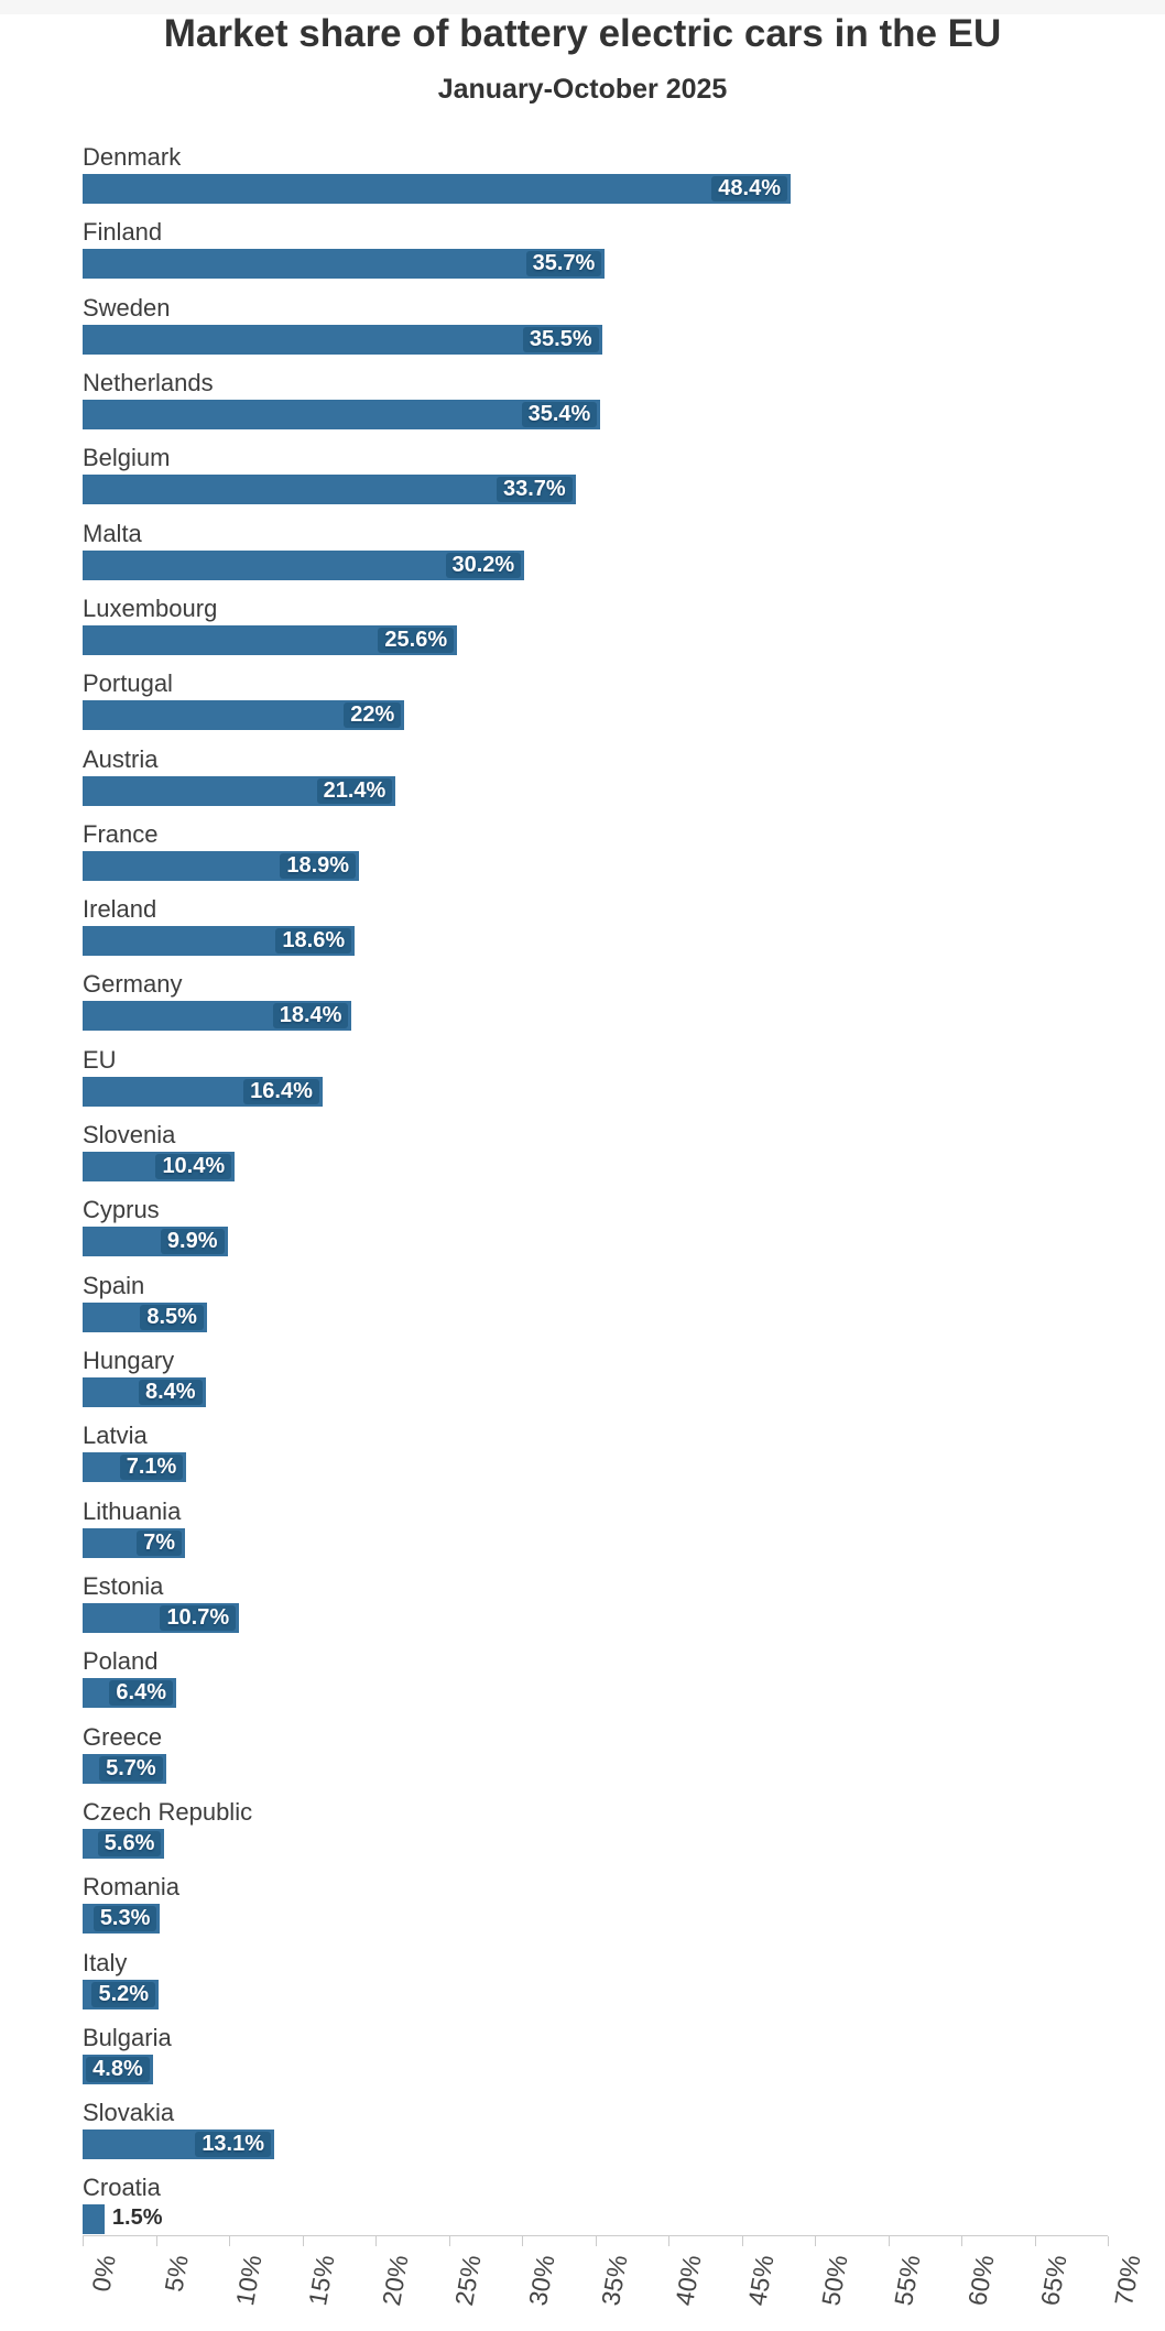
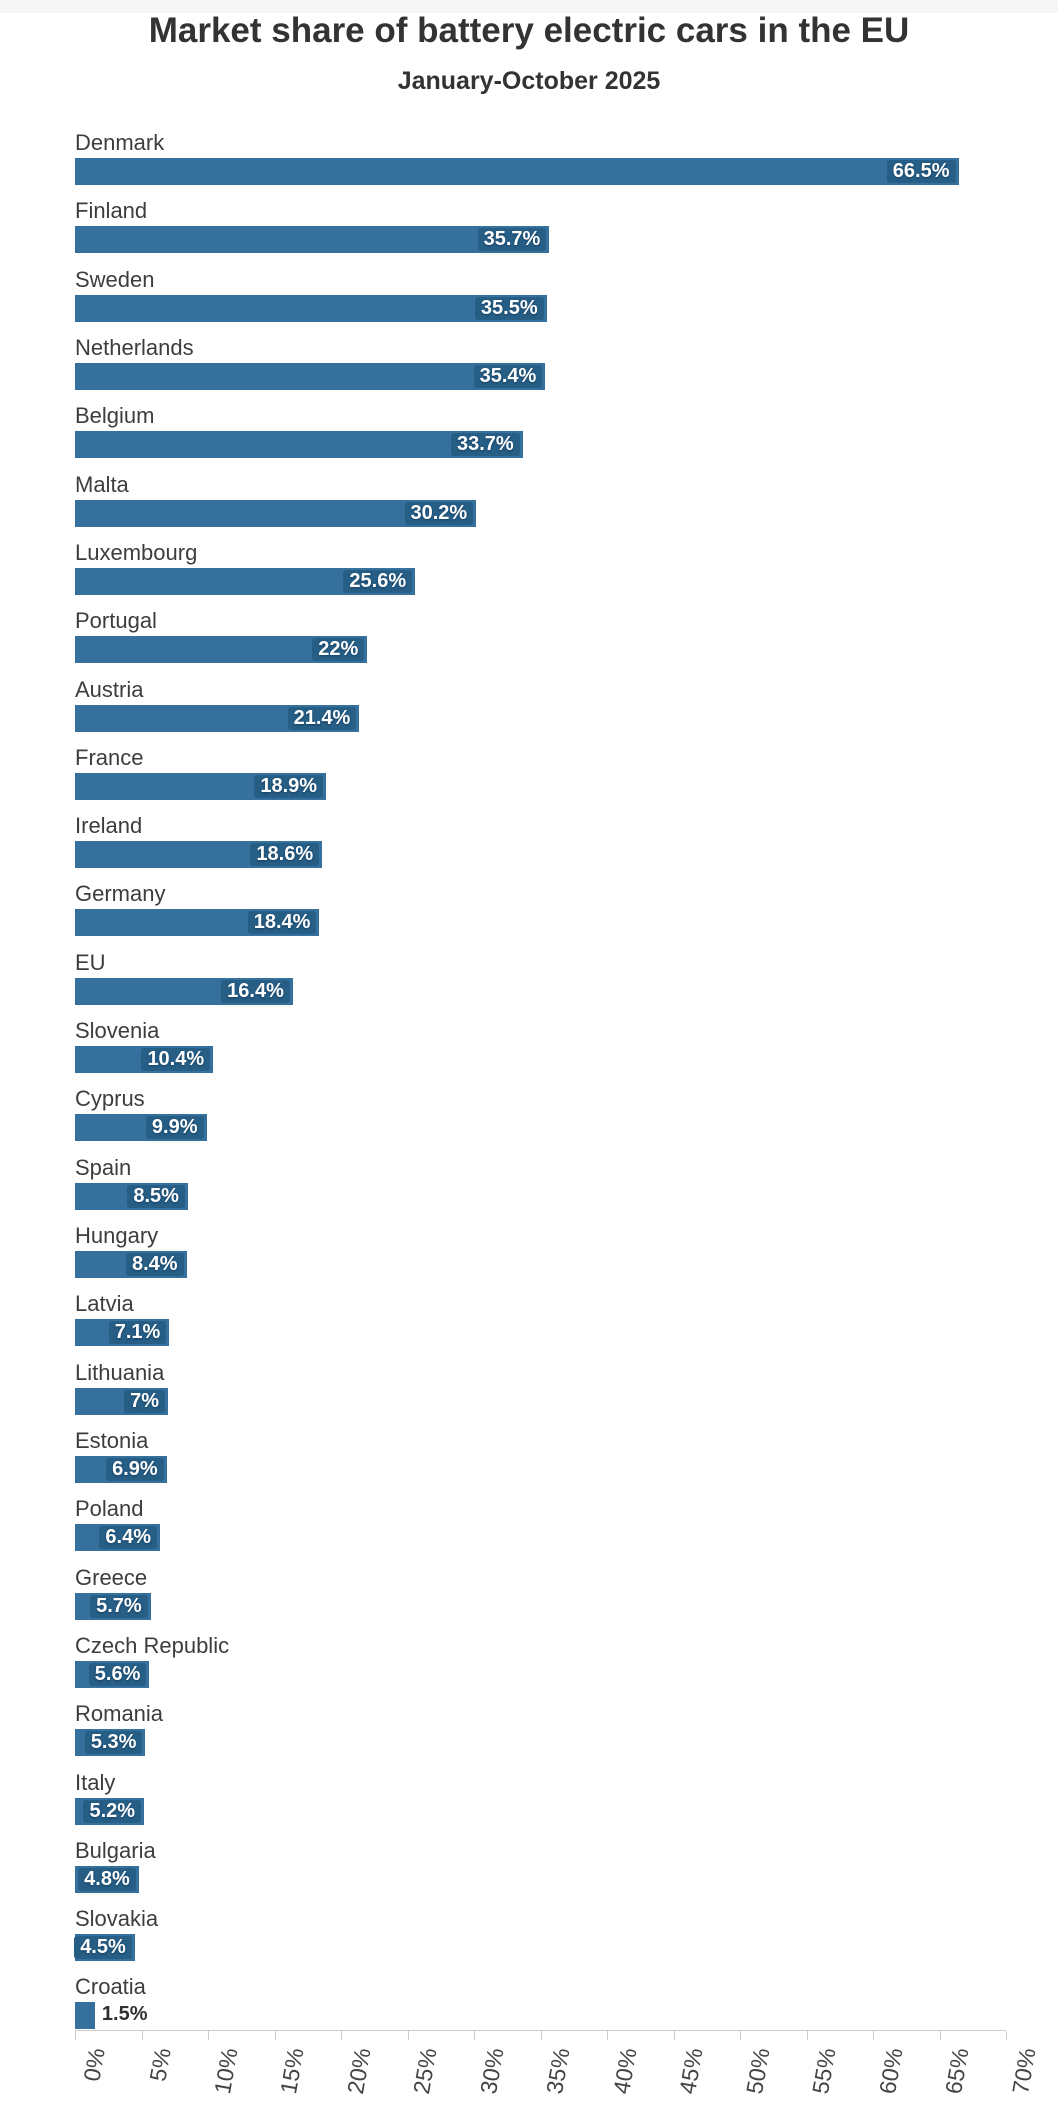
Denmark: 48.4% -> 66.5%
Estonia: 10.7% -> 6.9%
Slovakia: 13.1% -> 4.5%
